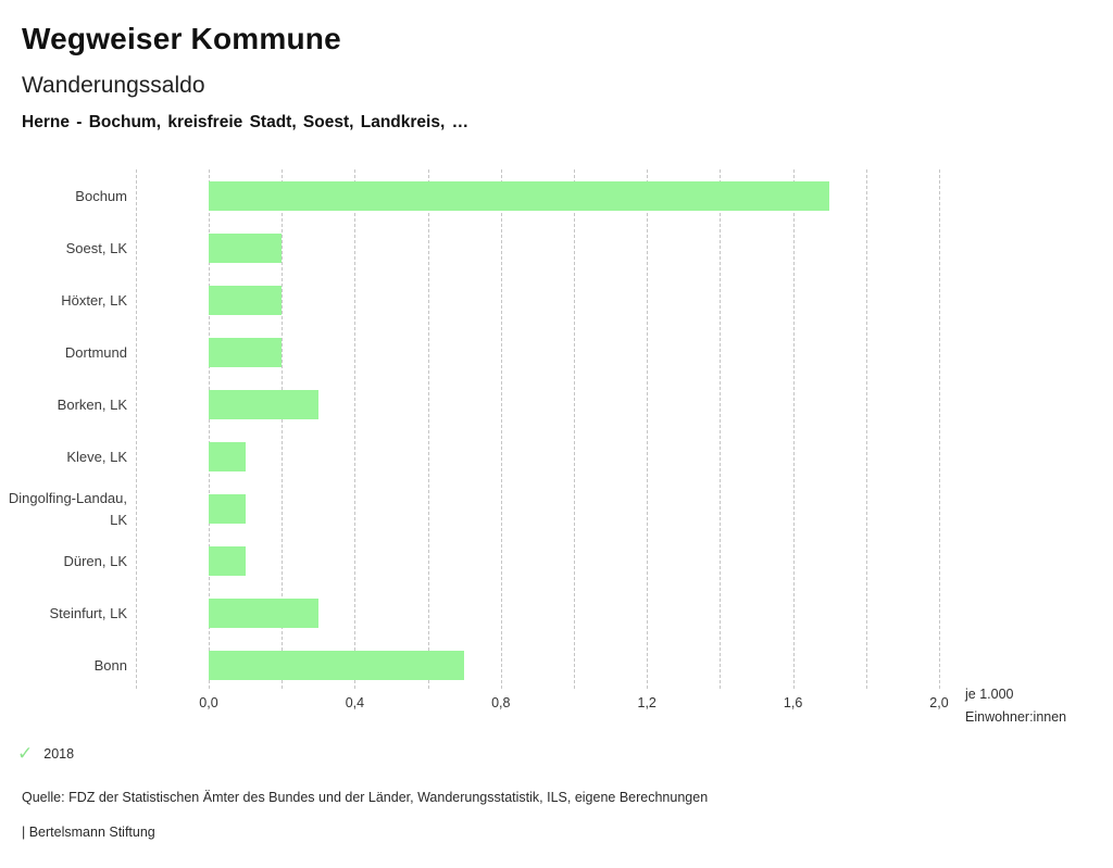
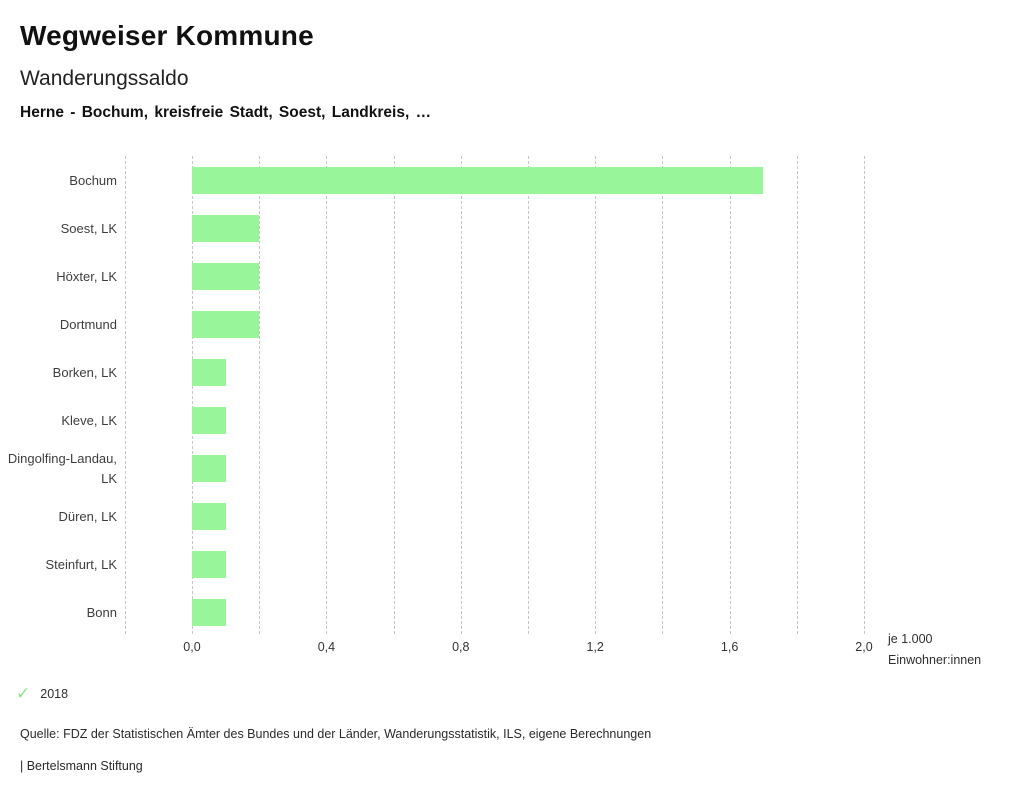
Borken, LK: 0,3 -> 0,1
Steinfurt, LK: 0,3 -> 0,1
Bonn: 0,7 -> 0,1
